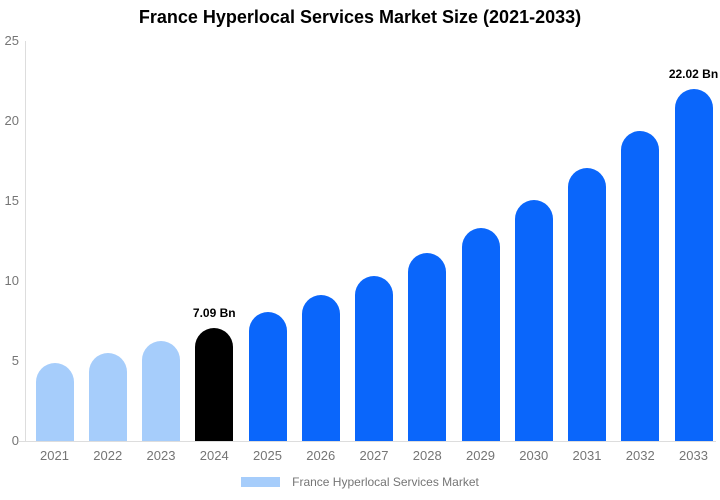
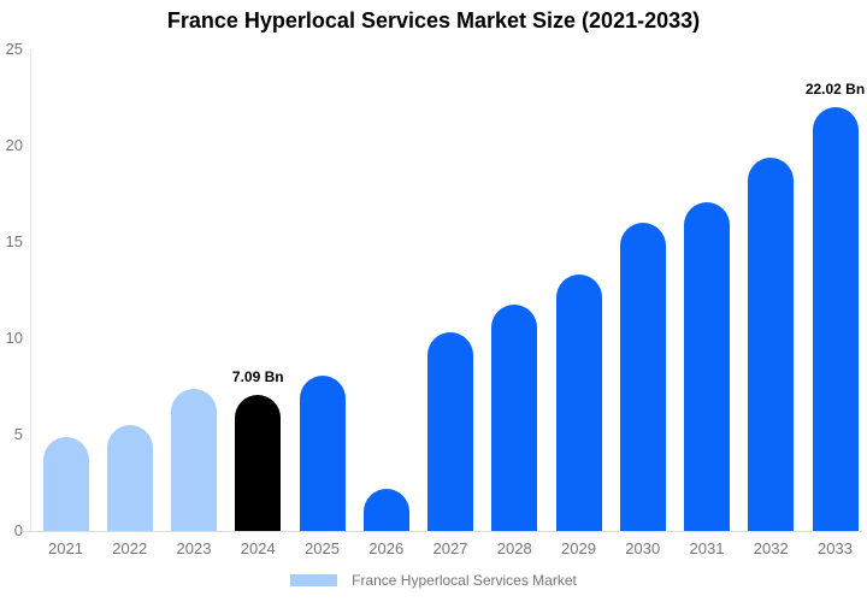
2023: 6.2 -> 7.4
2026: 9.1 -> 2.2
2030: 15.1 -> 16.0
